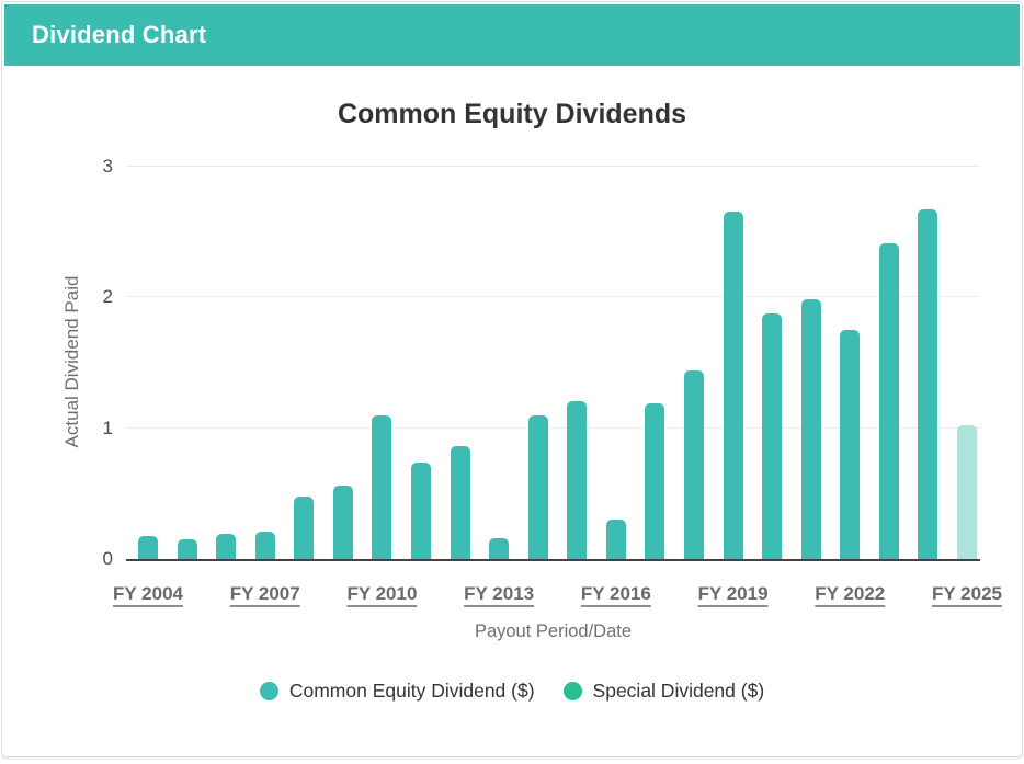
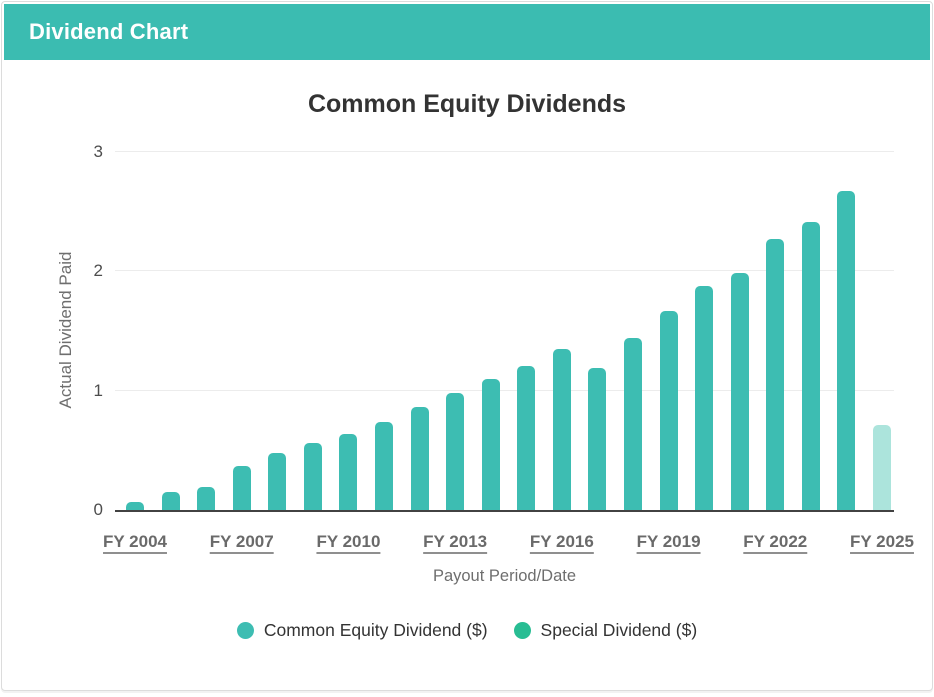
FY 2004: 0.18 -> 0.07
FY 2007: 0.21 -> 0.37
FY 2010: 1.10 -> 0.64
FY 2013: 0.16 -> 0.98
FY 2016: 0.30 -> 1.35
FY 2019: 2.66 -> 1.67
FY 2022: 1.75 -> 2.27
FY 2025: 1.02 -> 0.71
